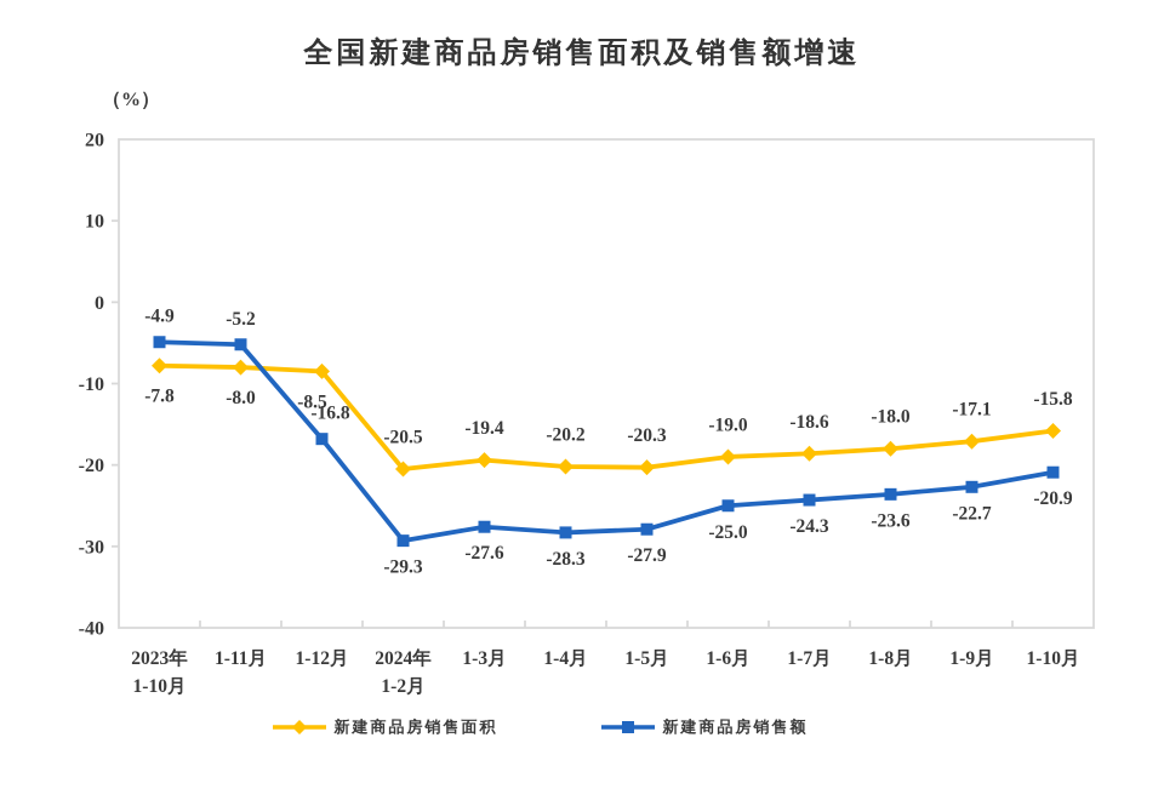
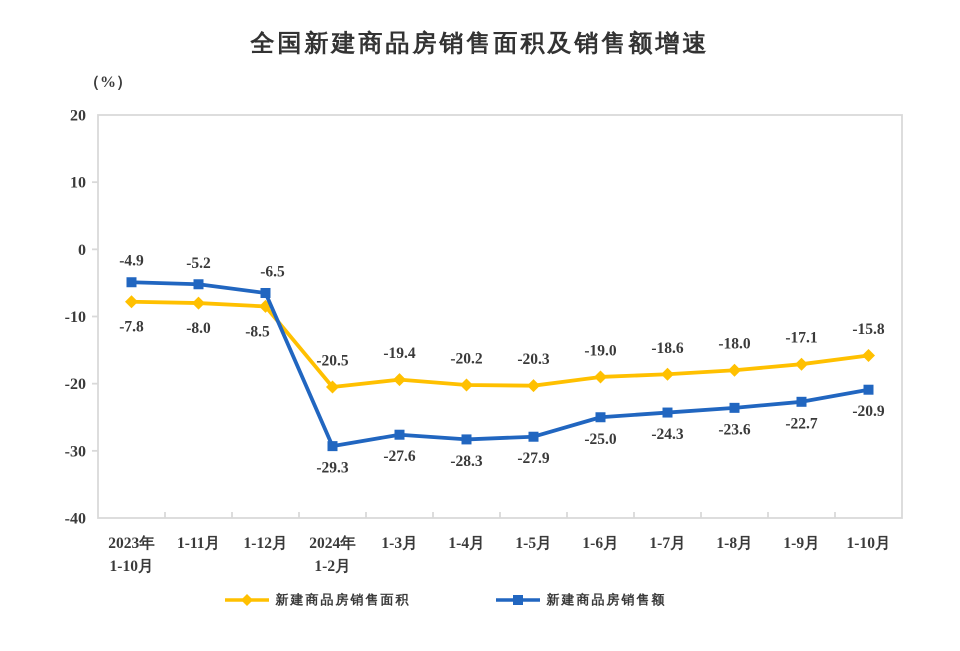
新建商品房销售额/1-12月: -16.8 -> -6.5
